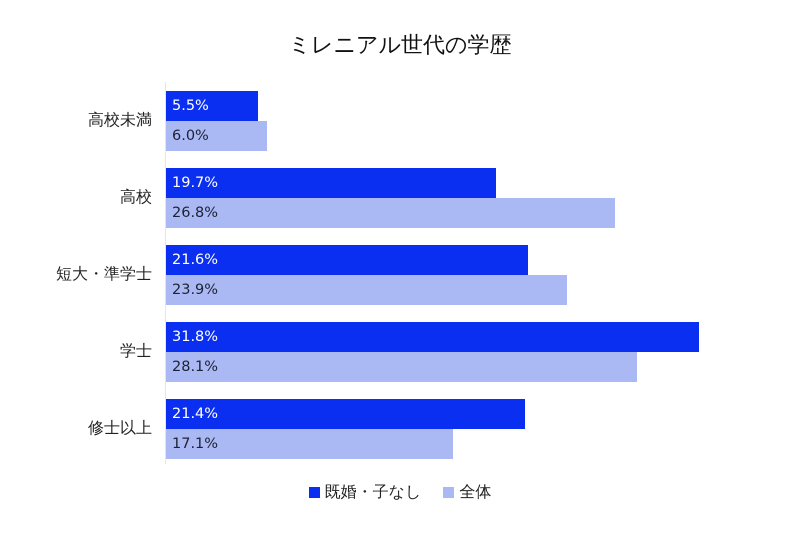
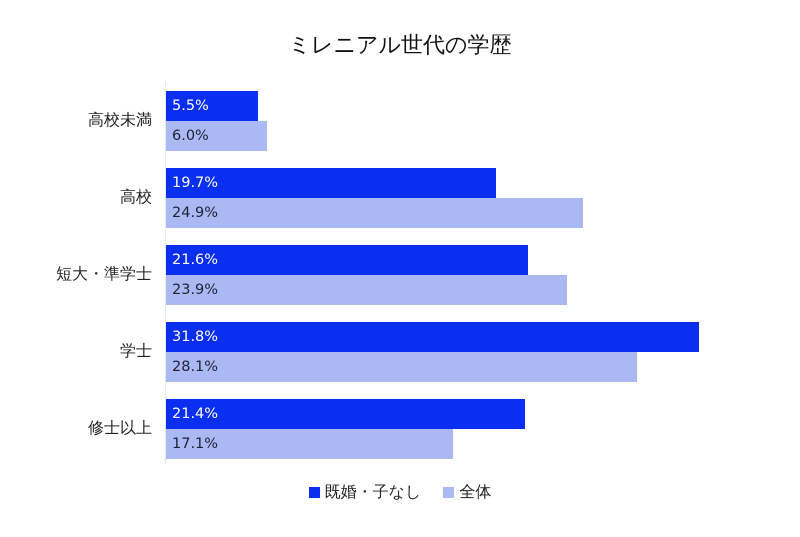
全体/高校: 26.8% -> 24.9%
